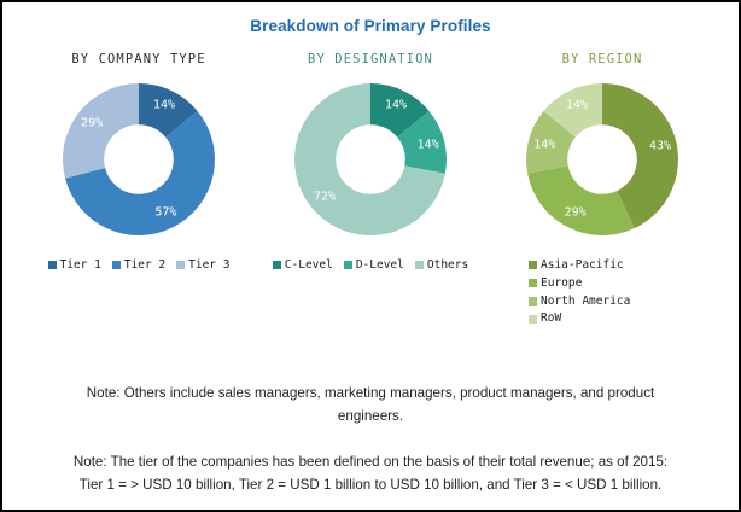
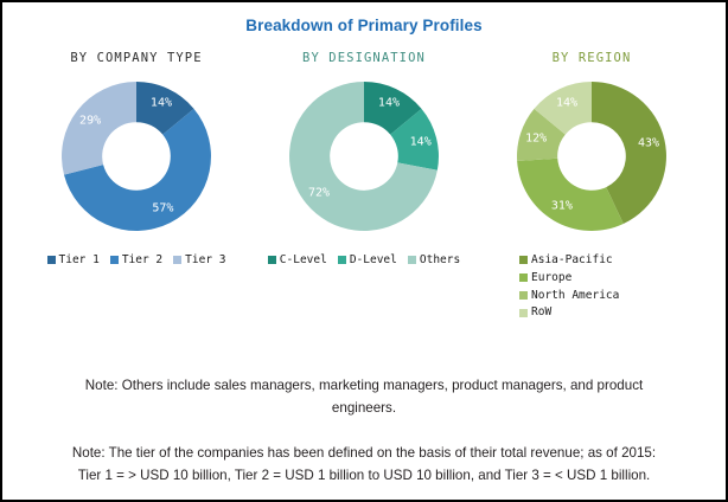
BY REGION/Europe: 29% -> 31%
BY REGION/North America: 14% -> 12%
